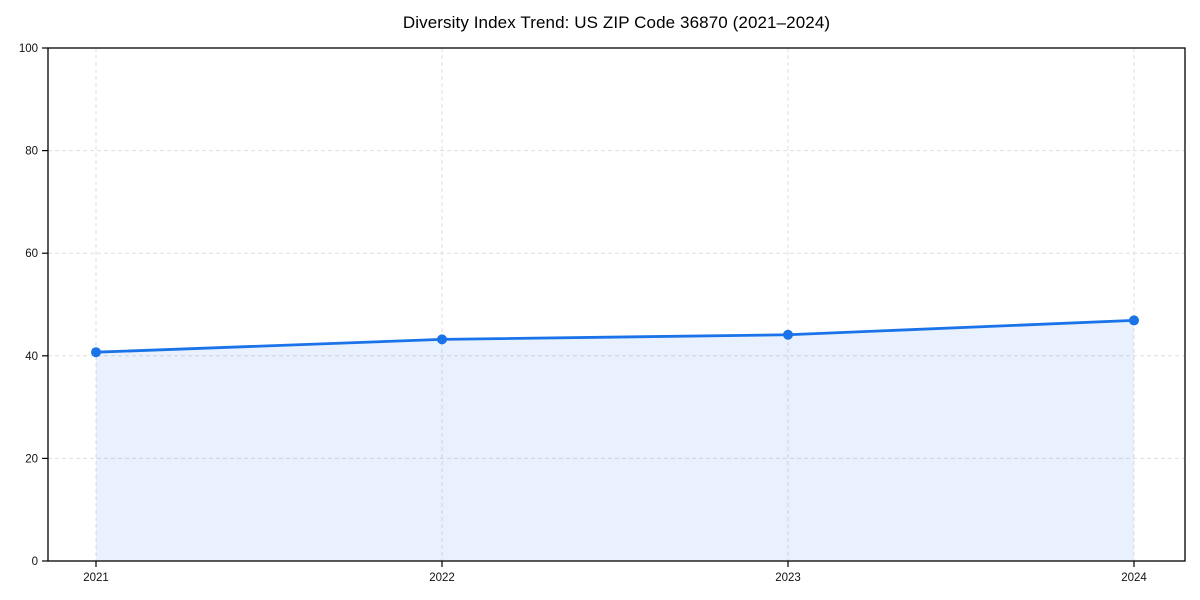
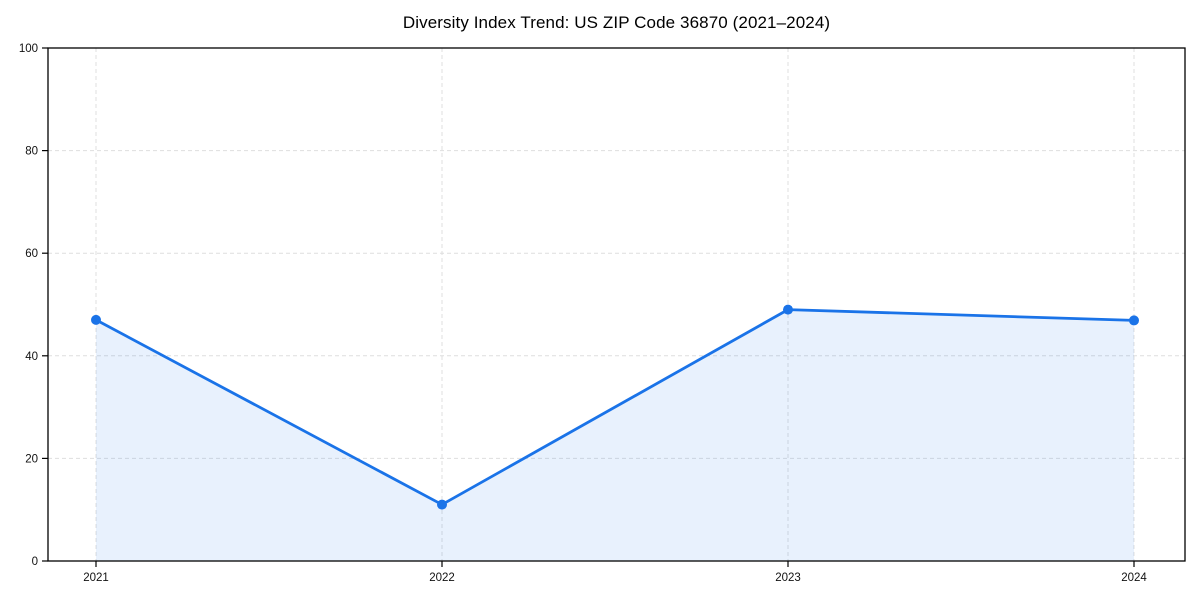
2021: 41 -> 47
2022: 43 -> 11
2023: 44 -> 49
